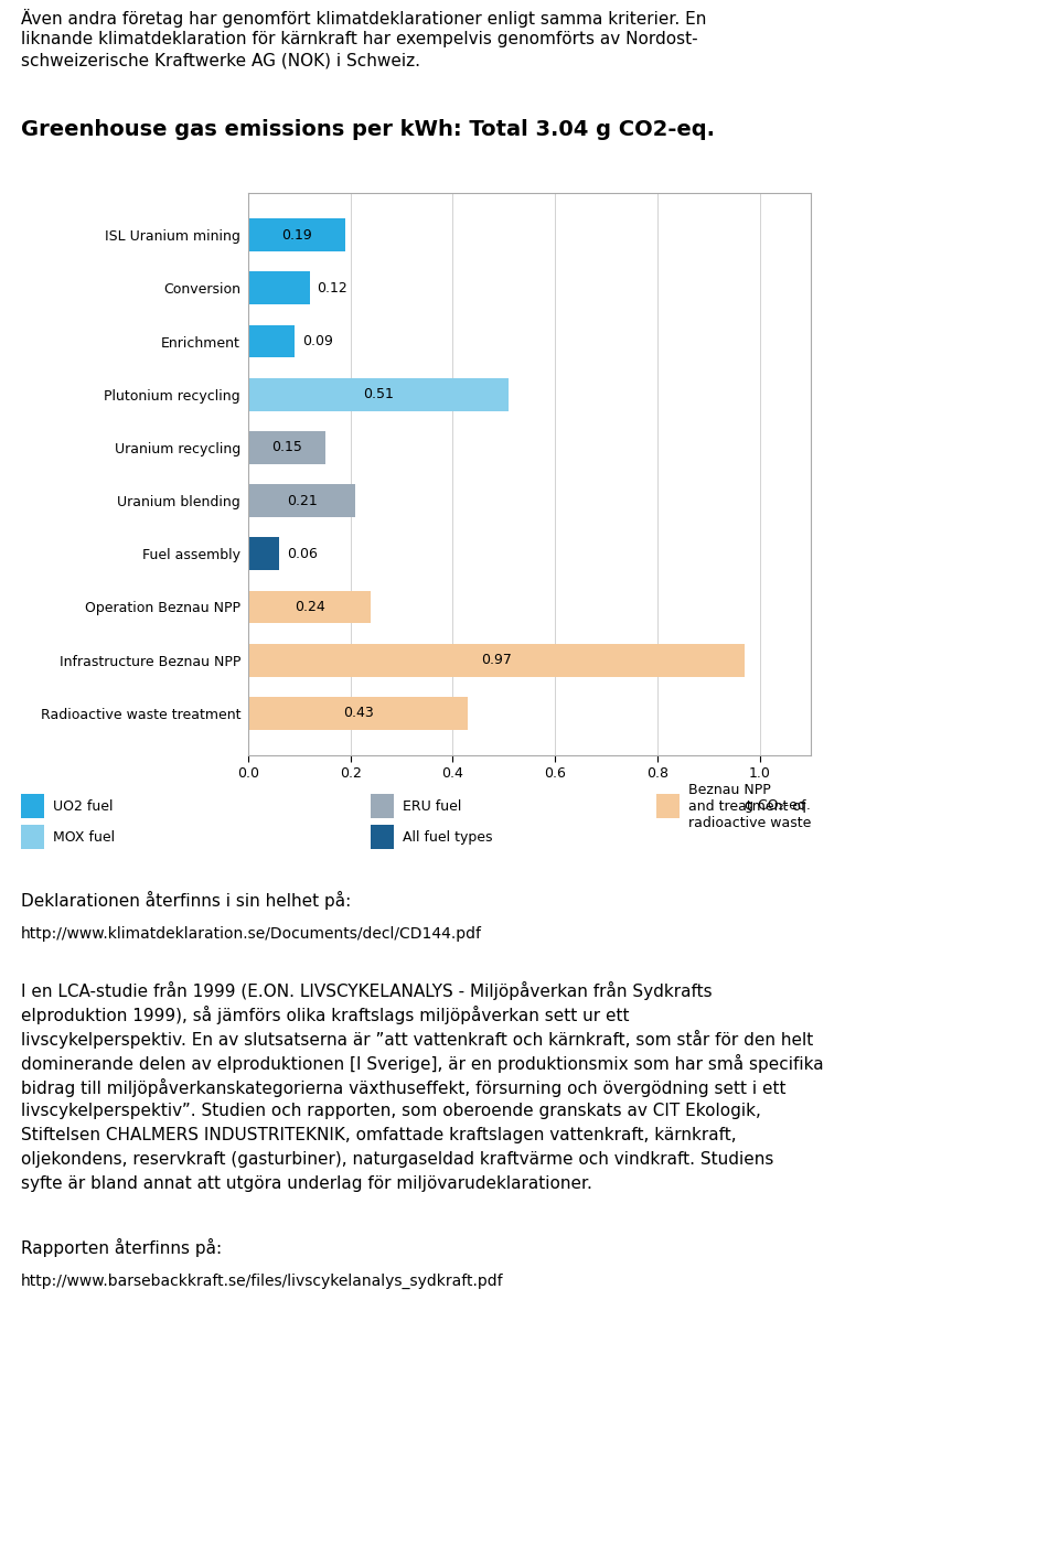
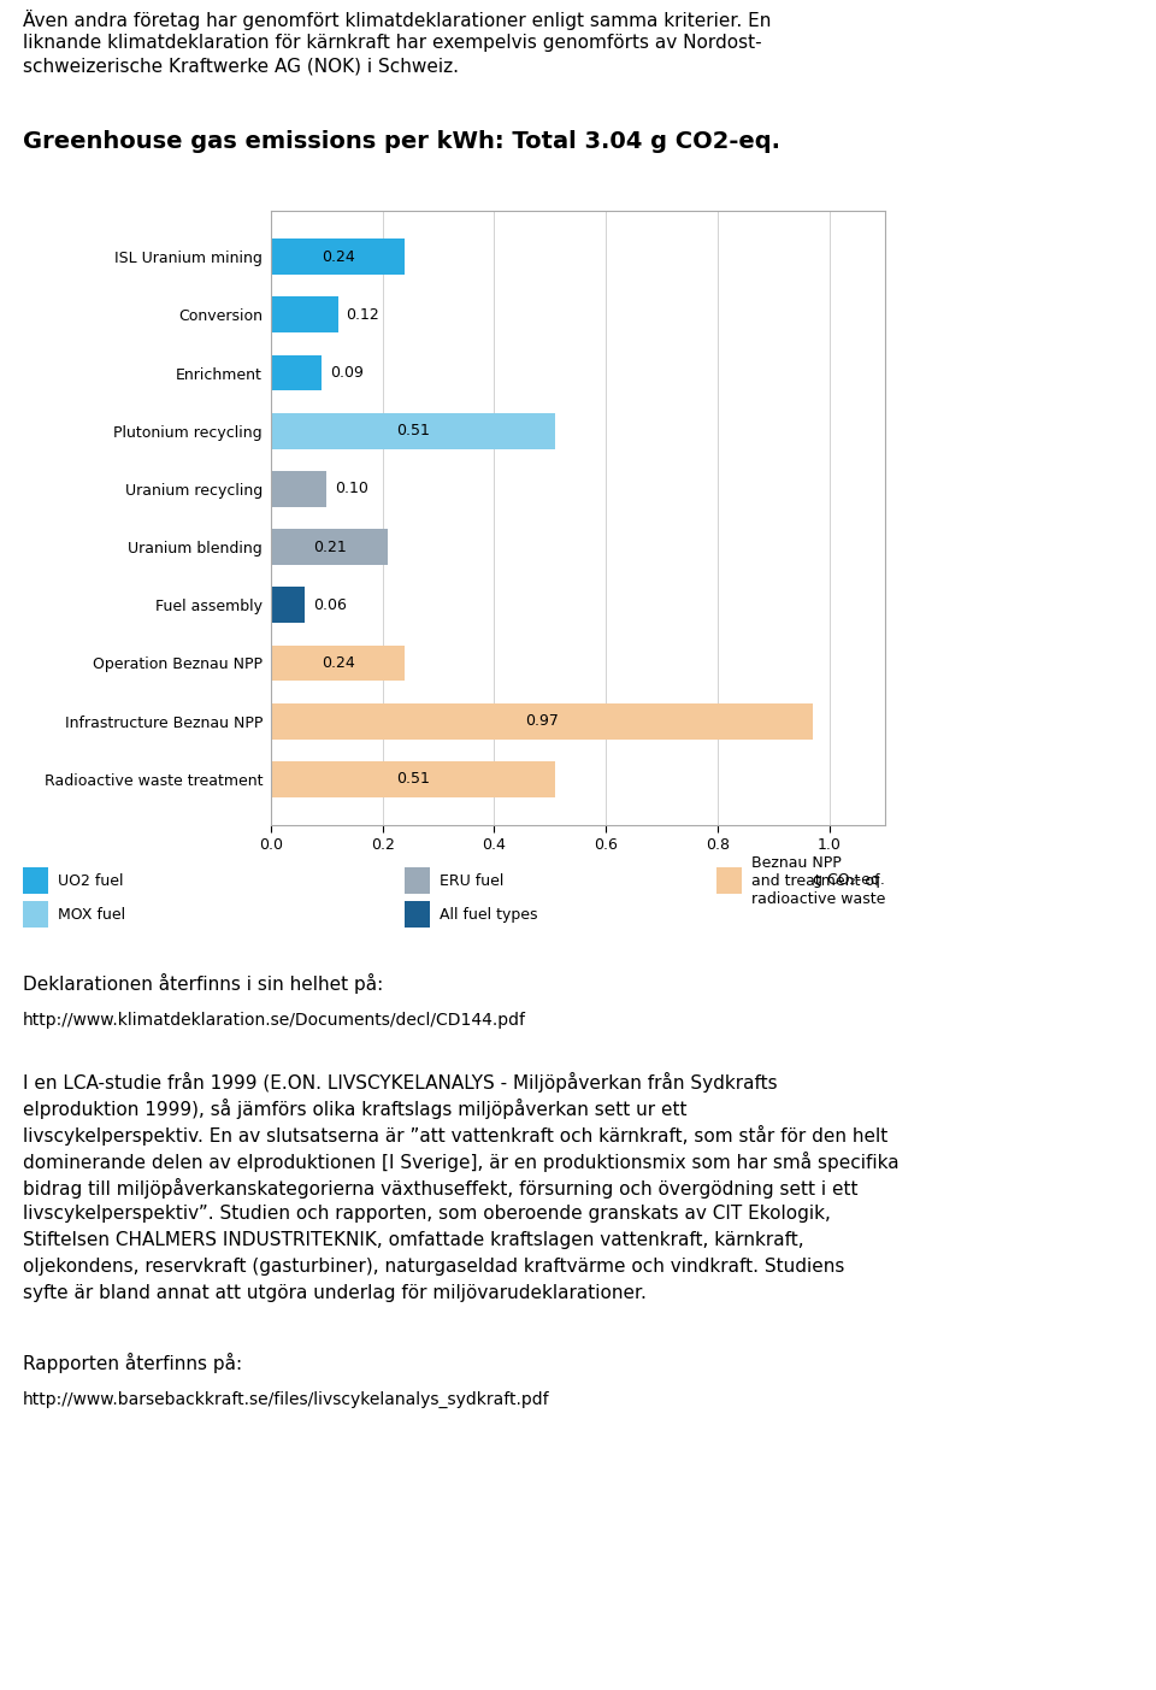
ISL Uranium mining: 0.19 -> 0.24
Uranium recycling: 0.15 -> 0.10
Radioactive waste treatment: 0.43 -> 0.51
